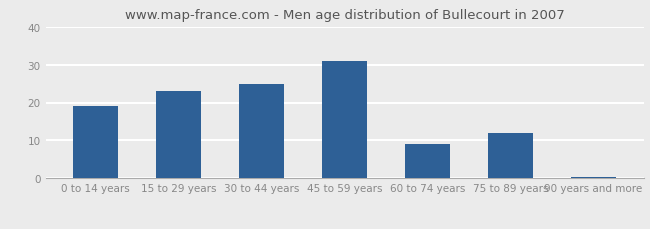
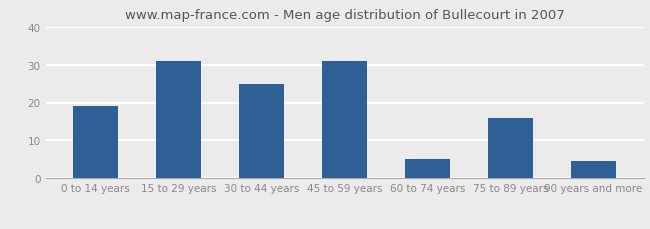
15 to 29 years: 23.0 -> 31.0
60 to 74 years: 9.0 -> 5.0
75 to 89 years: 12.0 -> 16.0
90 years and more: 0.5 -> 4.5
